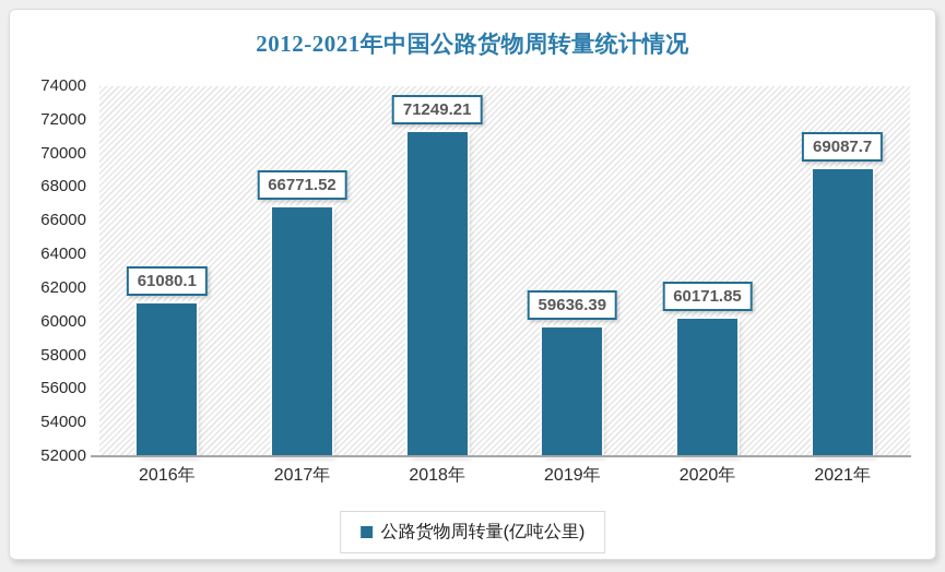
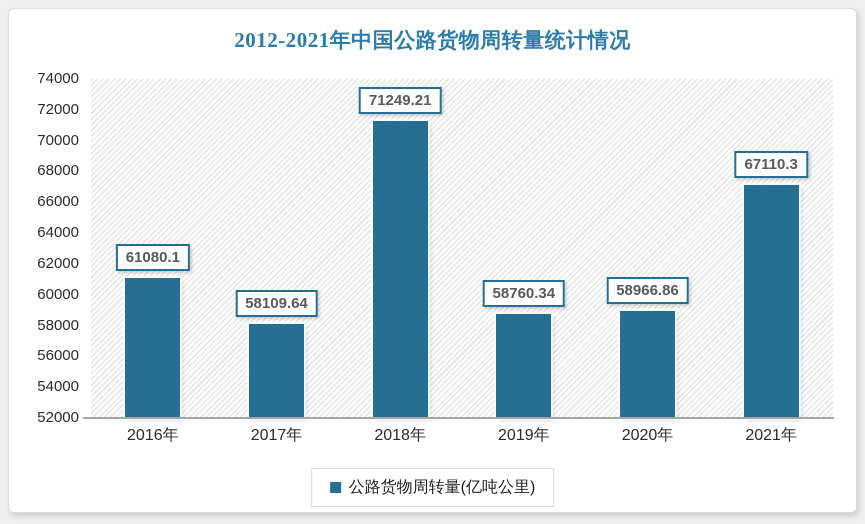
2017年: 66771.52 -> 58109.64
2019年: 59636.39 -> 58760.34
2020年: 60171.85 -> 58966.86
2021年: 69087.7 -> 67110.3
